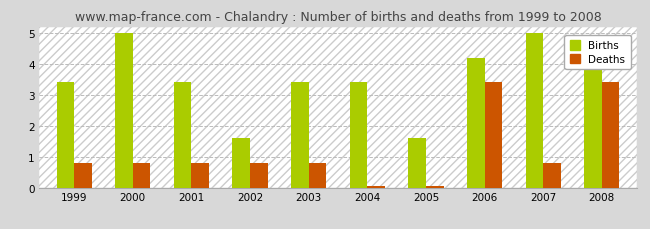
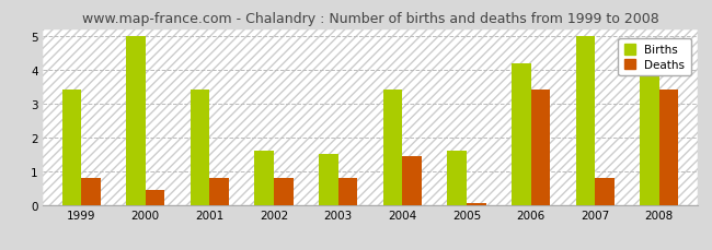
Deaths/2000: 0.80 -> 0.45
Births/2003: 3.4 -> 1.5
Deaths/2004: 0.05 -> 1.45
